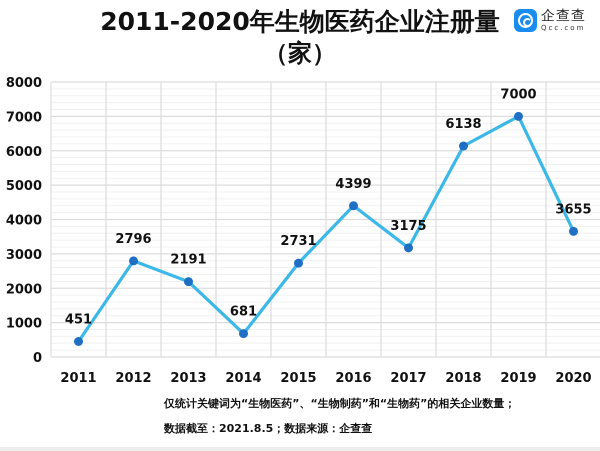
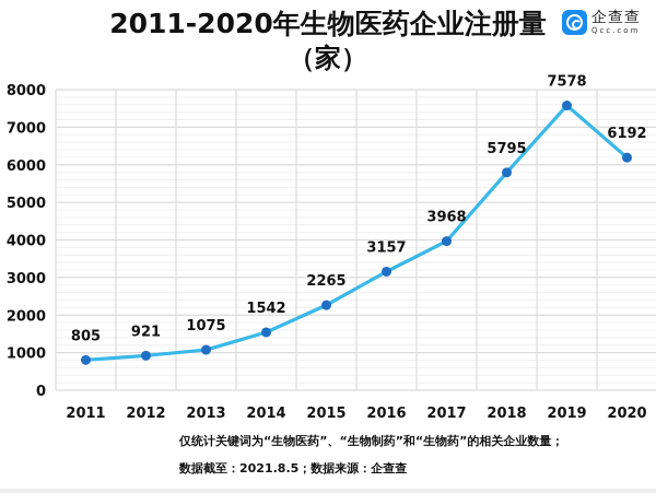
2011: 451 -> 805
2012: 2796 -> 921
2013: 2191 -> 1075
2014: 681 -> 1542
2015: 2731 -> 2265
2016: 4399 -> 3157
2017: 3175 -> 3968
2018: 6138 -> 5795
2019: 7000 -> 7578
2020: 3655 -> 6192
